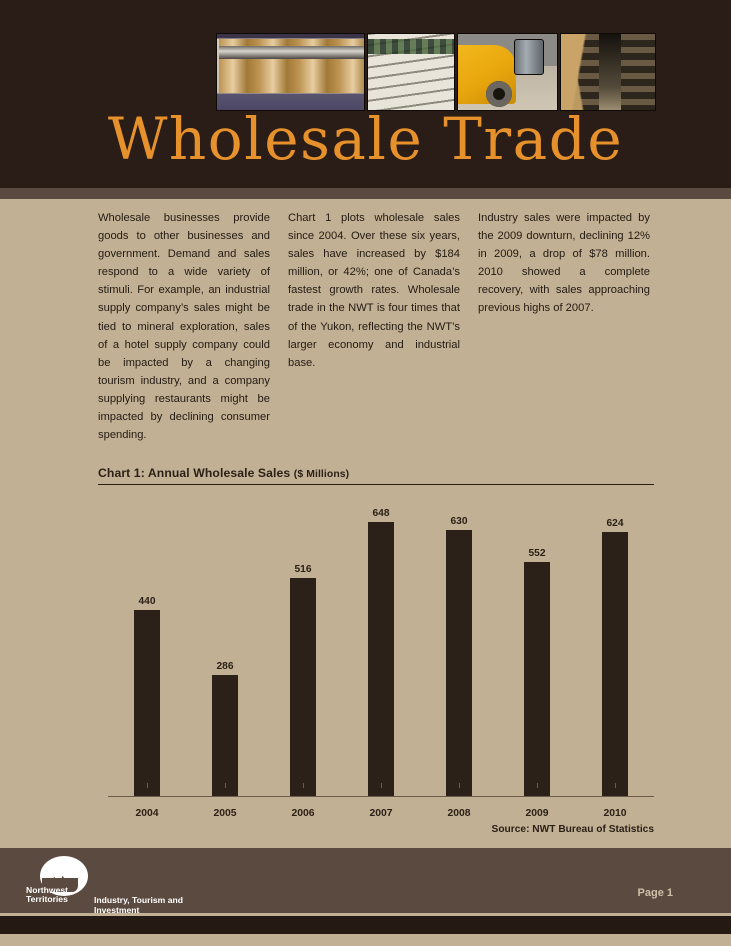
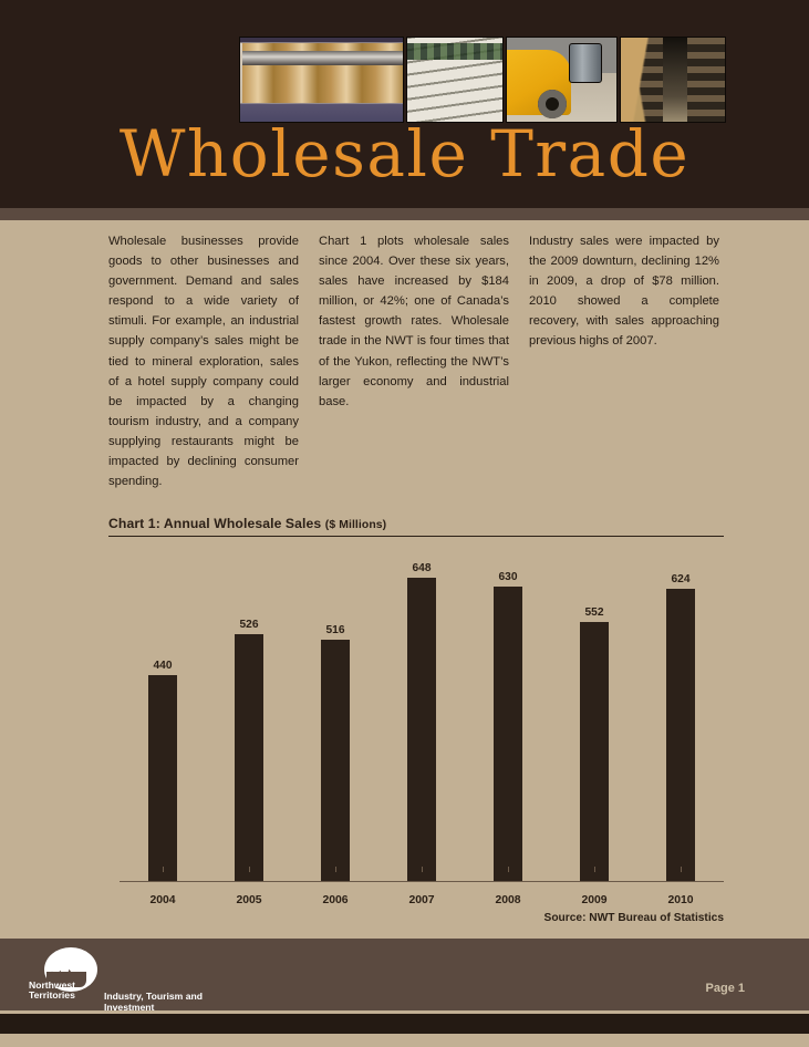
2005: 286 -> 526
